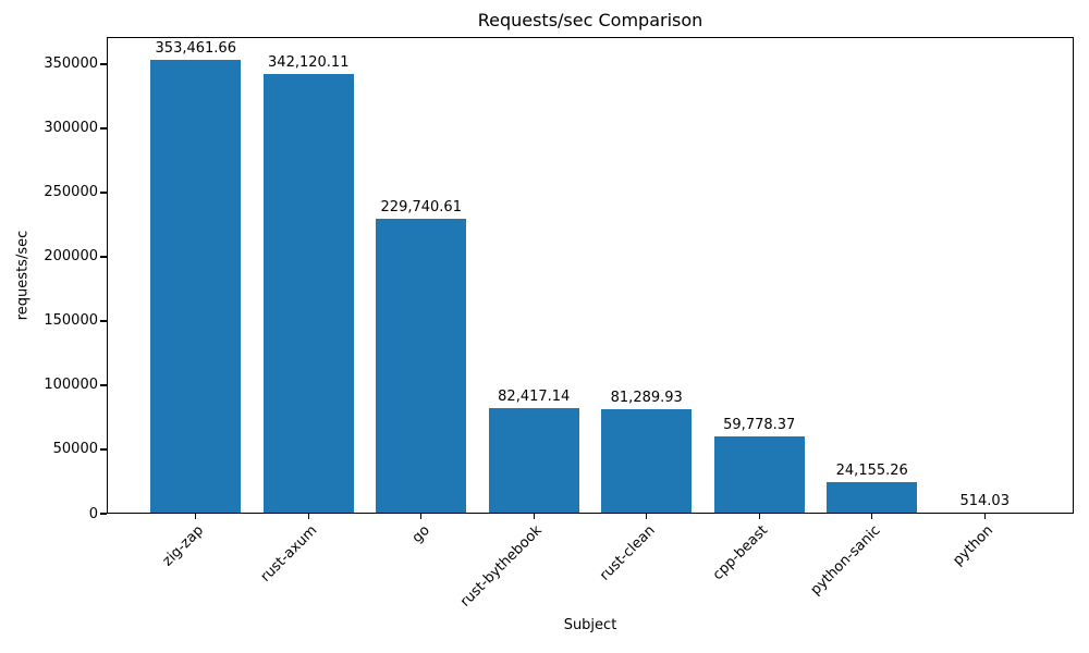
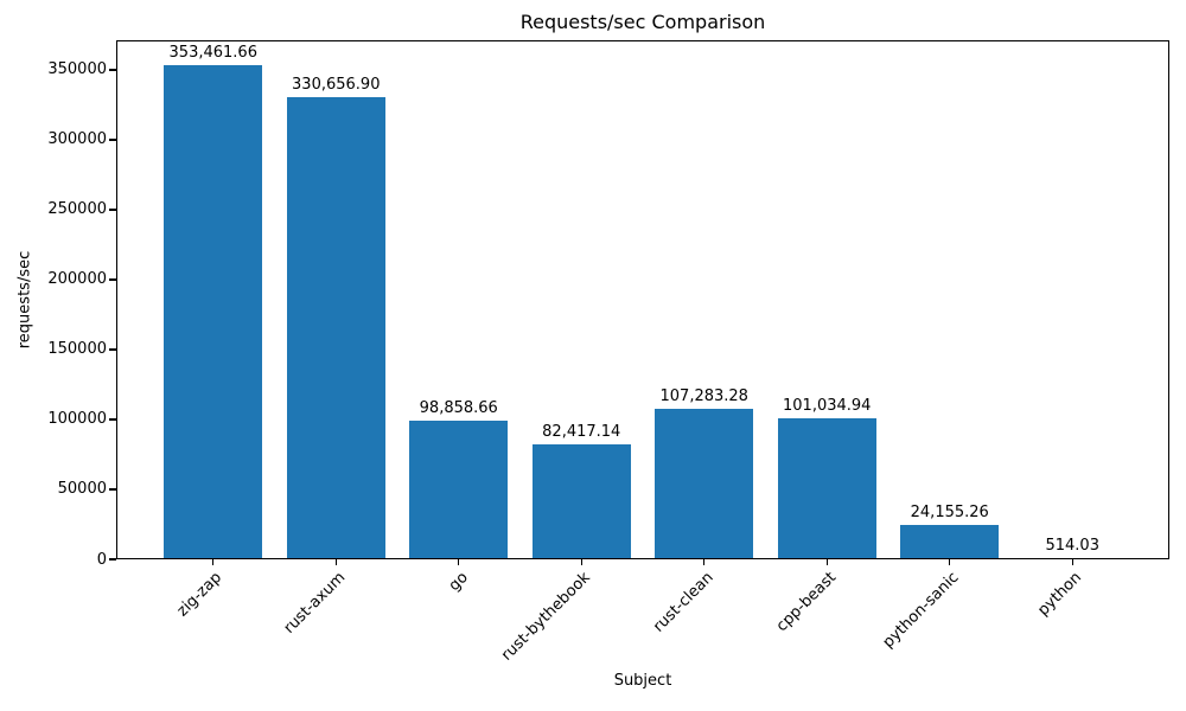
rust-axum: 342,120.11 -> 330,656.90
go: 229,740.61 -> 98,858.66
rust-clean: 81,289.93 -> 107,283.28
cpp-beast: 59,778.37 -> 101,034.94
